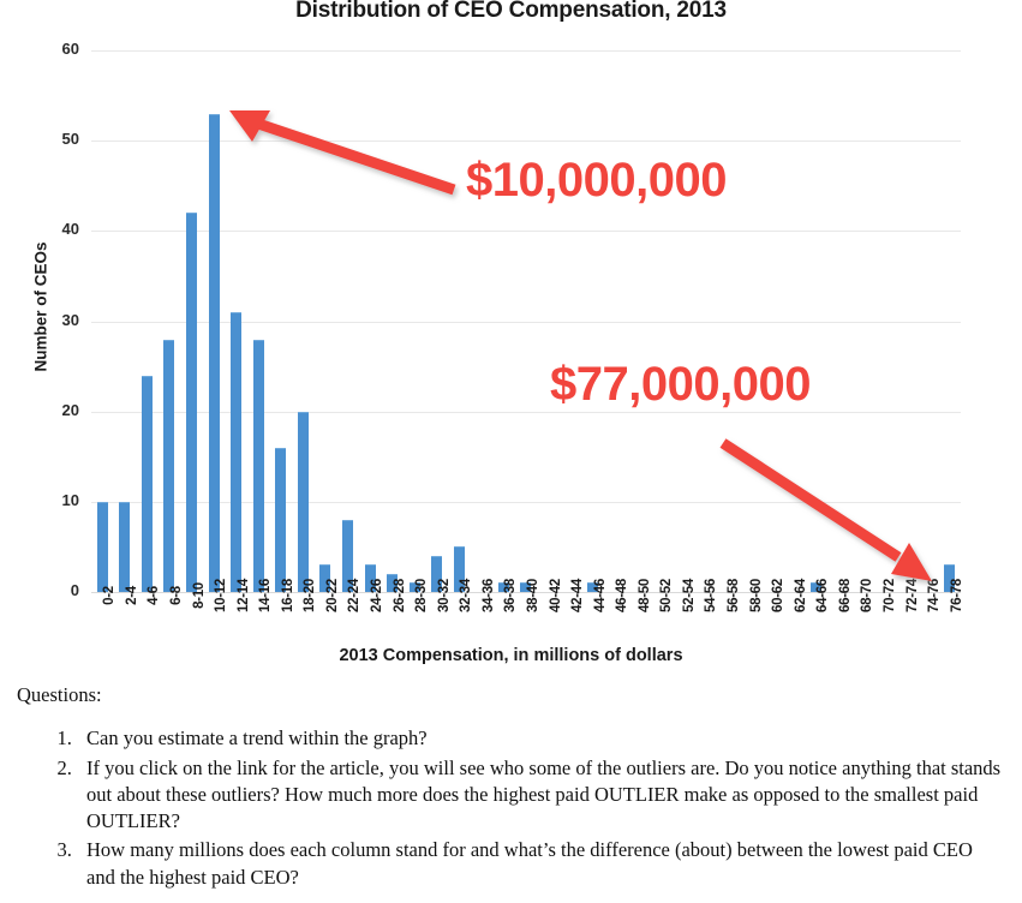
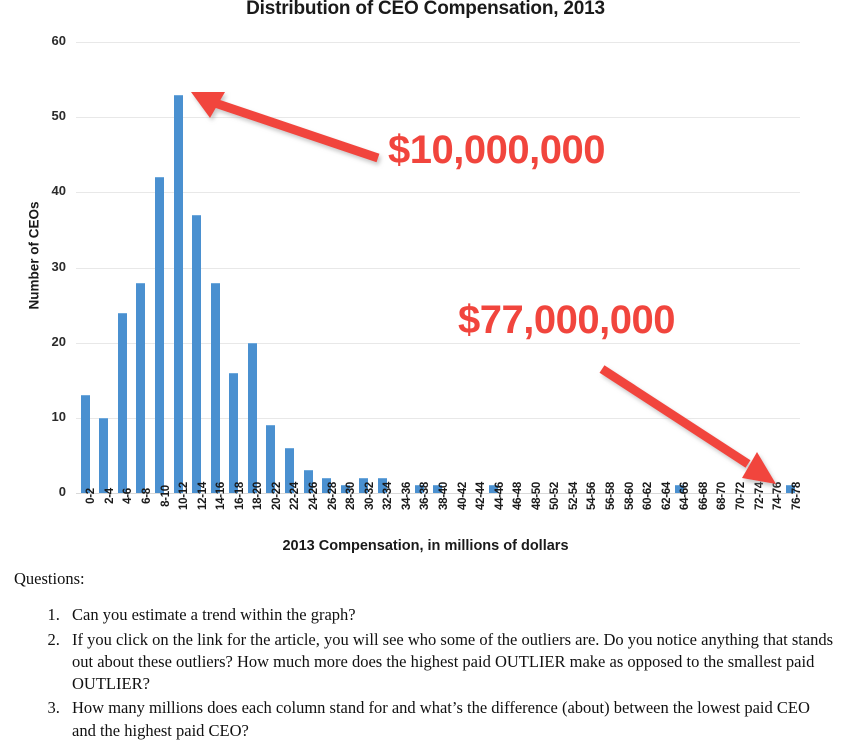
0-2: 10 -> 13
12-14: 31 -> 37
20-22: 3 -> 9
22-24: 8 -> 6
30-32: 4 -> 2
32-34: 5 -> 2
76-78: 3 -> 1
